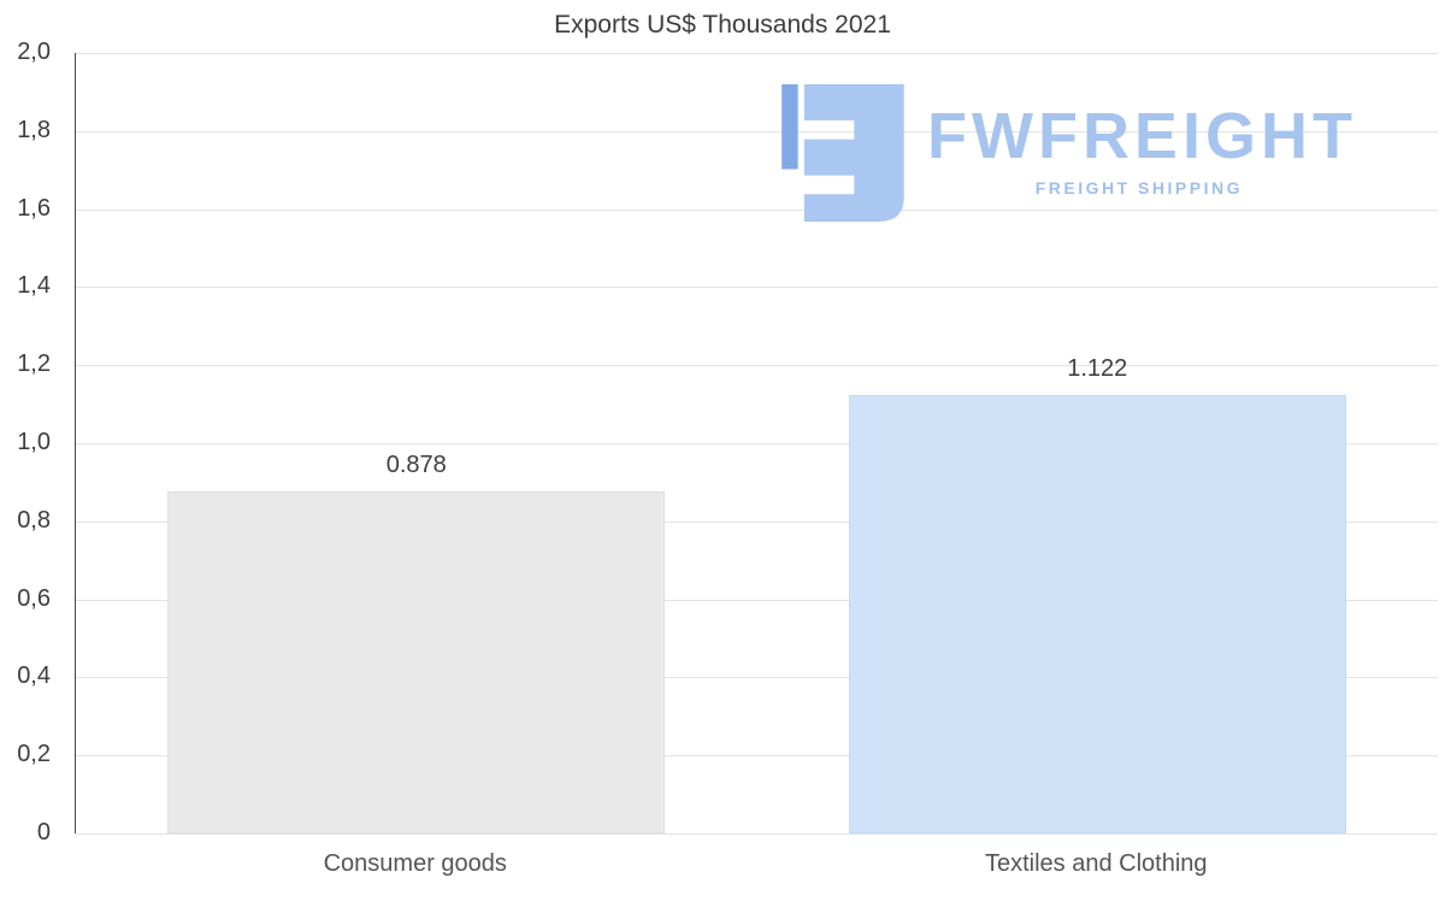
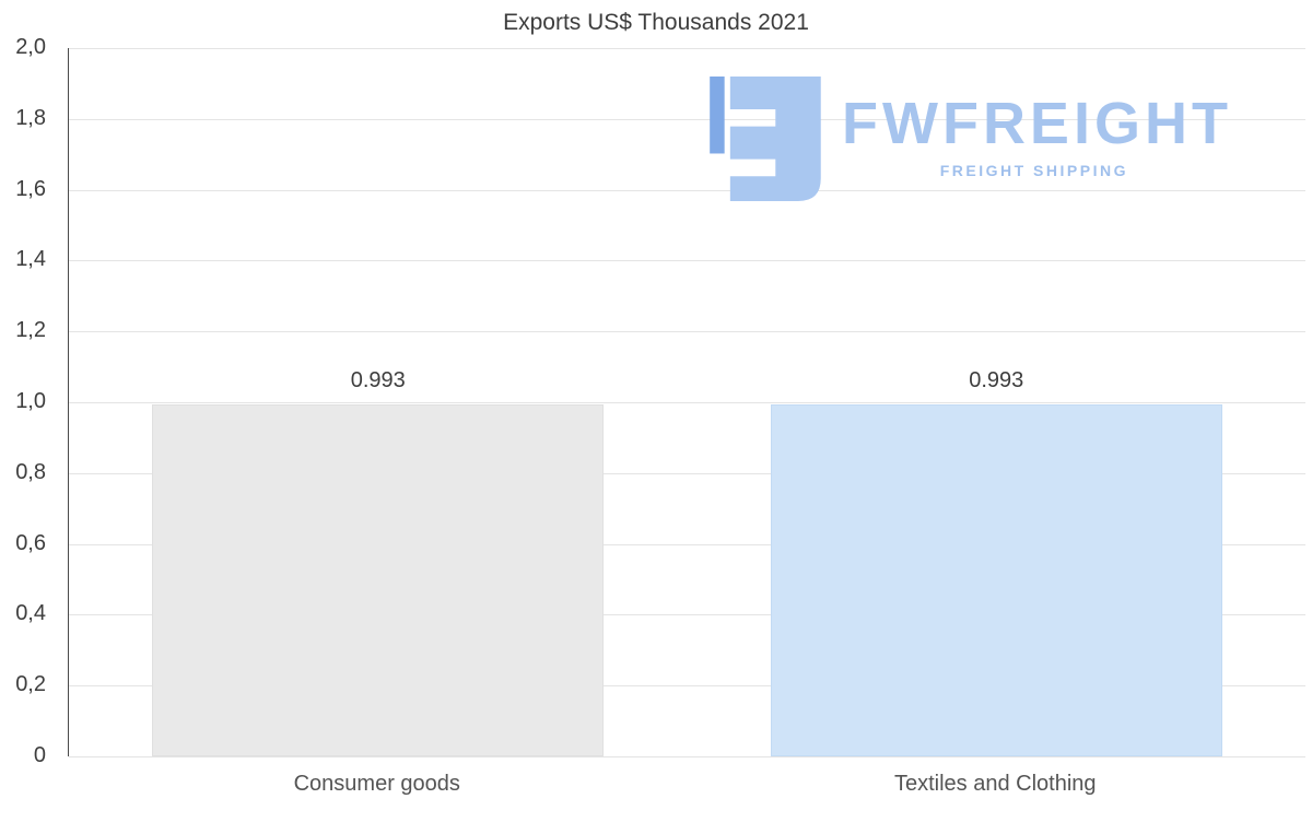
Consumer goods: 0.878 -> 0.993
Textiles and Clothing: 1.122 -> 0.993
